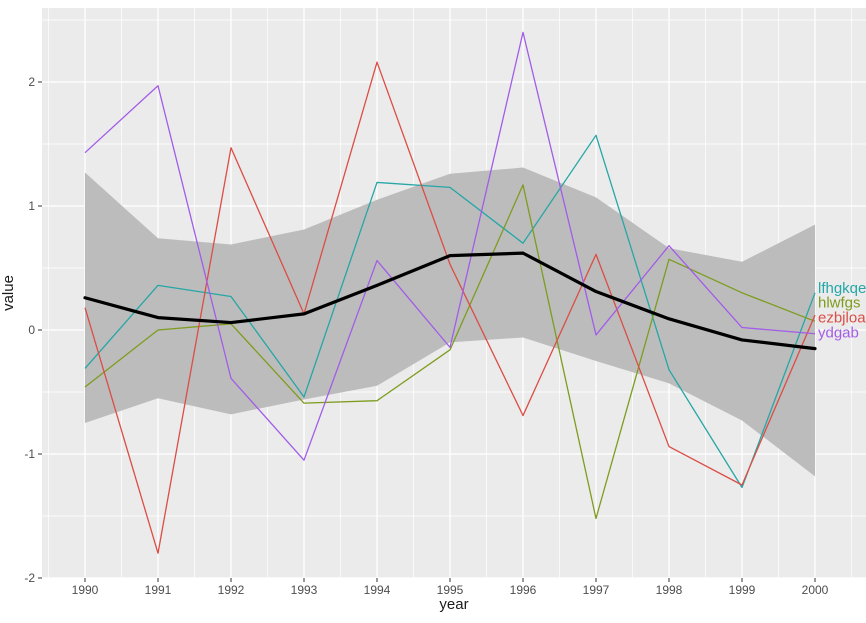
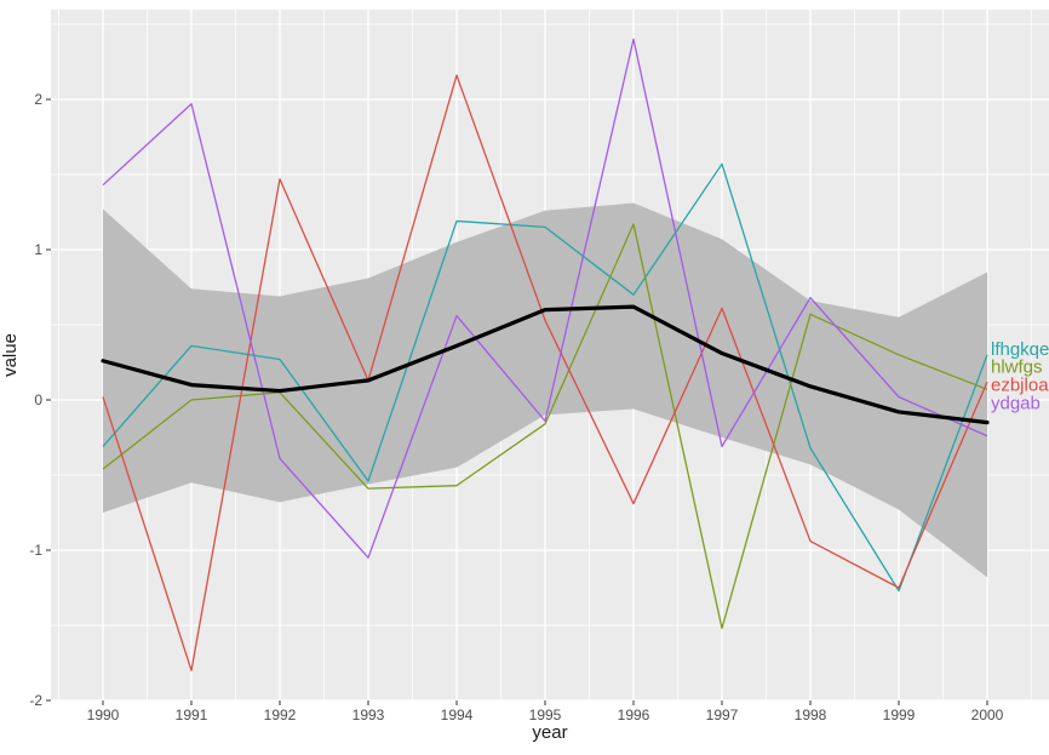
ezbjloa/1990: 0.18 -> 0.02
ydgab/1997: -0.04 -> -0.31
ydgab/2000: -0.03 -> -0.24
